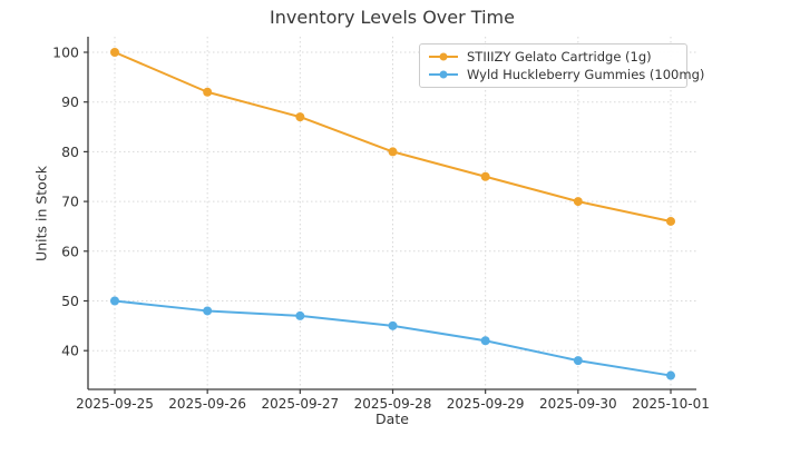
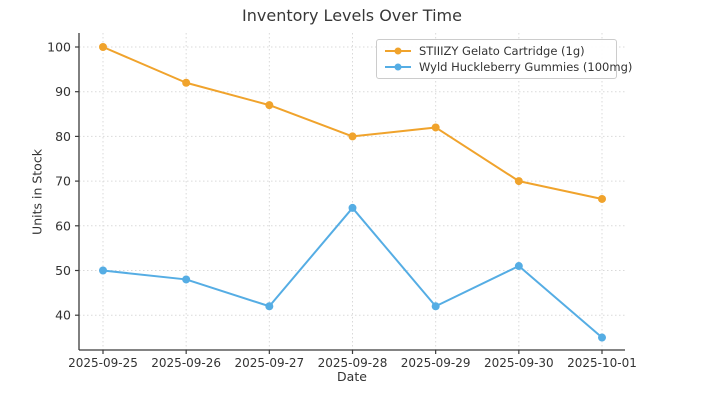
Wyld Huckleberry Gummies (100mg)/2025-09-27: 47 -> 42
Wyld Huckleberry Gummies (100mg)/2025-09-28: 45 -> 64
STIIIZY Gelato Cartridge (1g)/2025-09-29: 75 -> 82
Wyld Huckleberry Gummies (100mg)/2025-09-30: 38 -> 51
